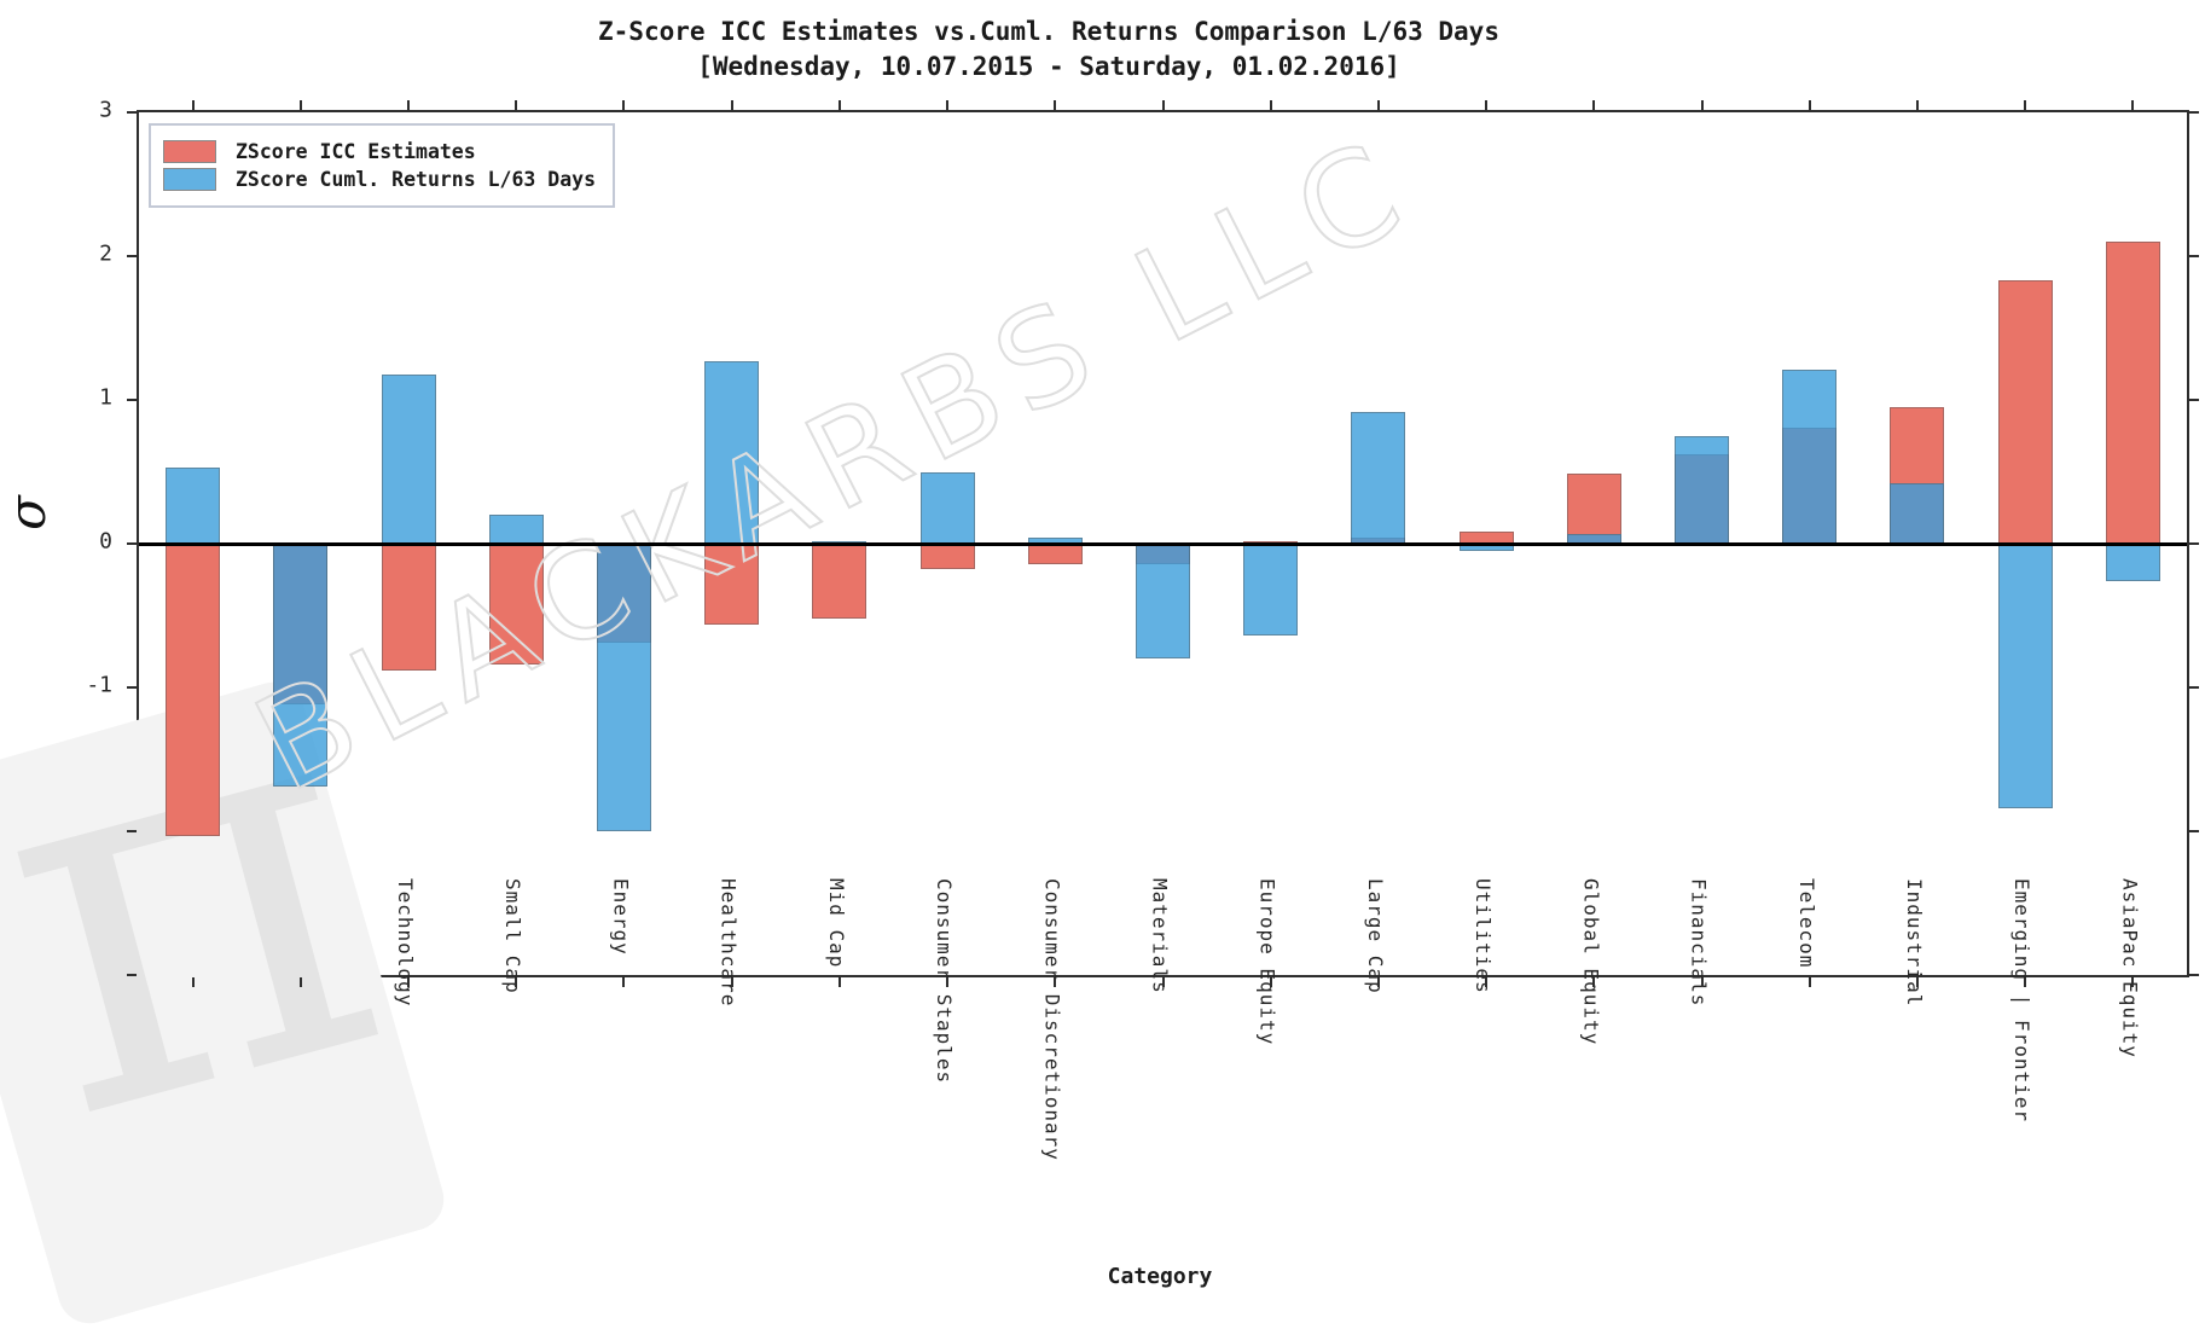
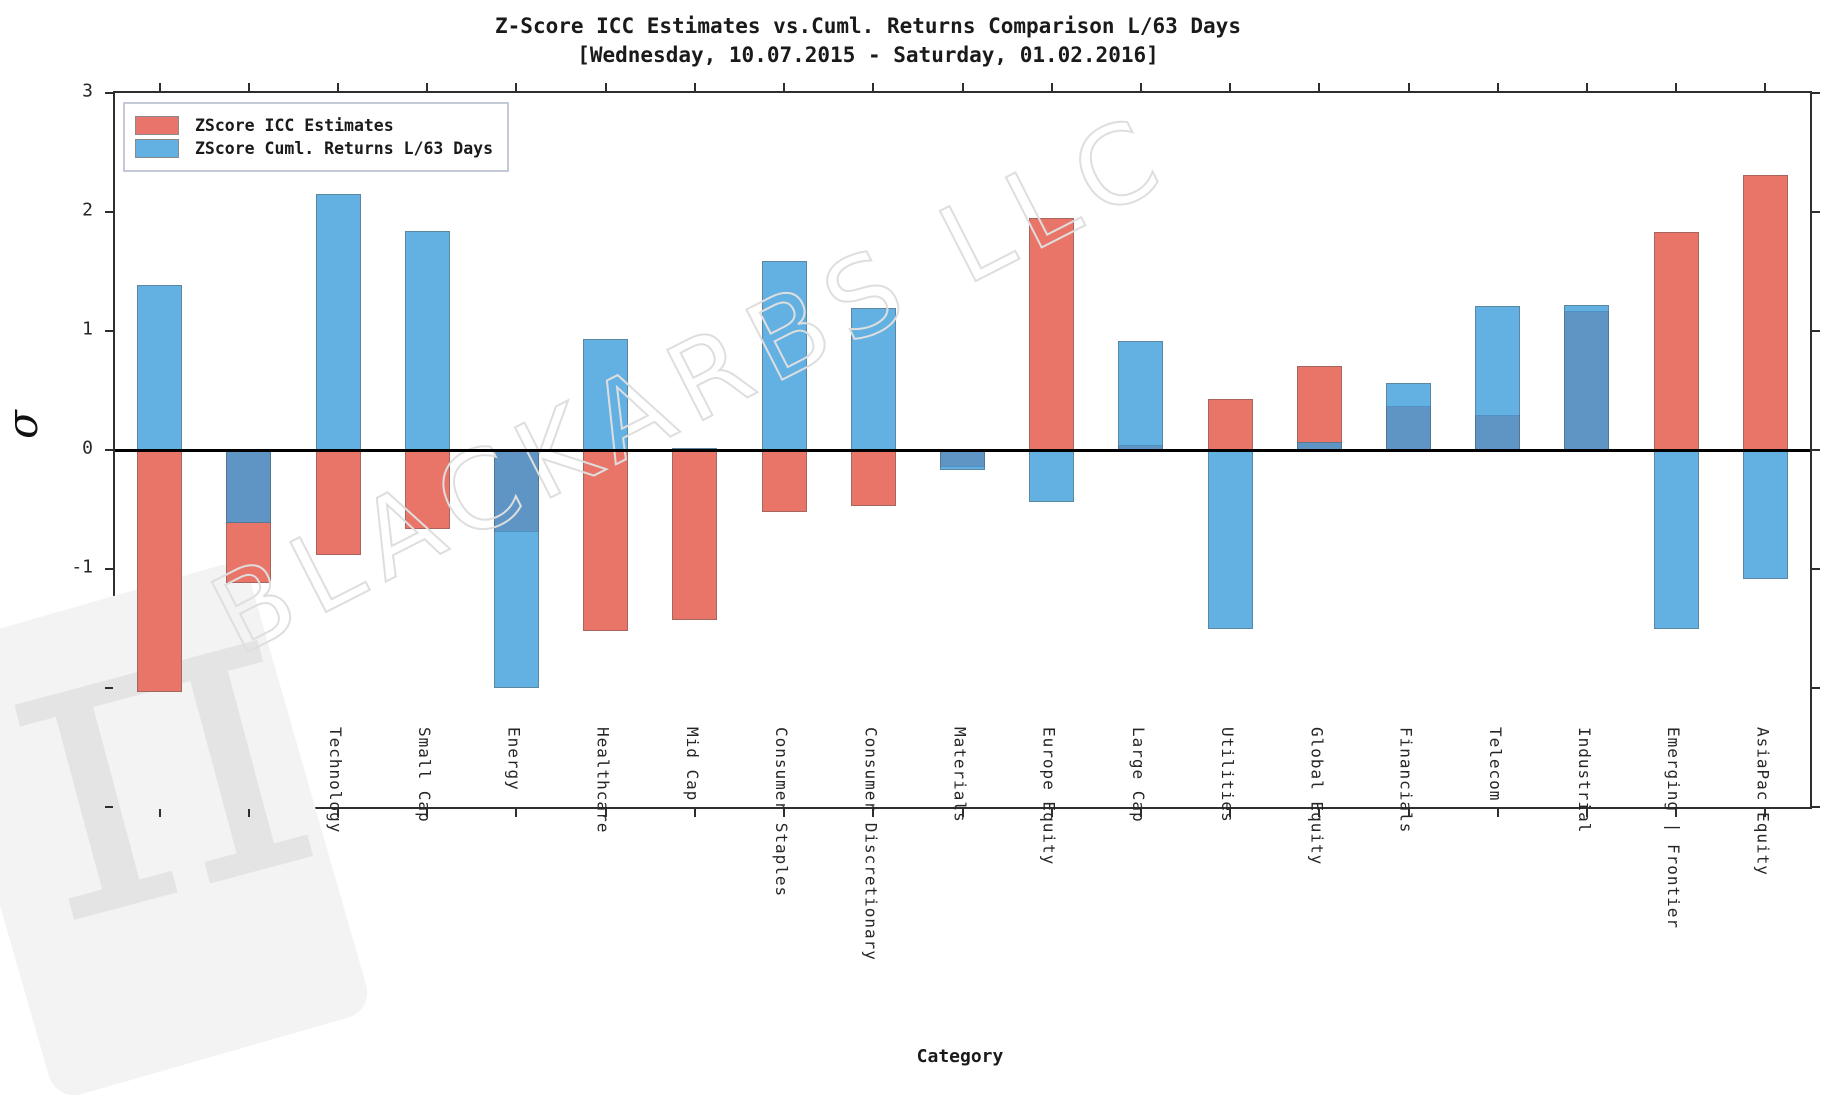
ZScore Cuml. Returns L/63 Days/Real Estate: 0.53 -> 1.39
ZScore Cuml. Returns L/63 Days/Precious Metals Miners: -1.69 -> -0.61
ZScore Cuml. Returns L/63 Days/Technology: 1.18 -> 2.15
ZScore ICC Estimates/Small Cap: -0.84 -> -0.66
ZScore Cuml. Returns L/63 Days/Small Cap: 0.20 -> 1.84
ZScore ICC Estimates/Healthcare: -0.56 -> -1.52
ZScore Cuml. Returns L/63 Days/Healthcare: 1.27 -> 0.93
ZScore ICC Estimates/Mid Cap: -0.52 -> -1.43
ZScore ICC Estimates/Consumer Staples: -0.18 -> -0.52
ZScore Cuml. Returns L/63 Days/Consumer Staples: 0.50 -> 1.59
ZScore ICC Estimates/Consumer Discretionary: -0.14 -> -0.47
ZScore Cuml. Returns L/63 Days/Consumer Discretionary: 0.04 -> 1.19
ZScore Cuml. Returns L/63 Days/Materials: -0.80 -> -0.17
ZScore ICC Estimates/Europe Equity: 0.02 -> 1.95
ZScore Cuml. Returns L/63 Days/Europe Equity: -0.64 -> -0.44
ZScore ICC Estimates/Utilities: 0.08 -> 0.43
ZScore Cuml. Returns L/63 Days/Utilities: -0.05 -> -1.50
ZScore ICC Estimates/Global Equity: 0.49 -> 0.71
ZScore ICC Estimates/Financials: 0.62 -> 0.37
ZScore Cuml. Returns L/63 Days/Financials: 0.75 -> 0.56
ZScore ICC Estimates/Telecom: 0.81 -> 0.29
ZScore ICC Estimates/Industrial: 0.95 -> 1.17
ZScore Cuml. Returns L/63 Days/Industrial: 0.42 -> 1.22
ZScore Cuml. Returns L/63 Days/Emerging | Frontier: -1.84 -> -1.50
ZScore ICC Estimates/AsiaPac Equity: 2.10 -> 2.31
ZScore Cuml. Returns L/63 Days/AsiaPac Equity: -0.26 -> -1.08
